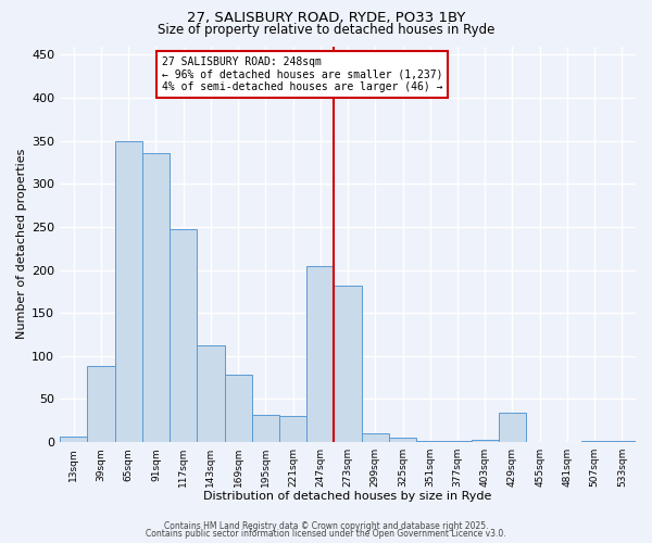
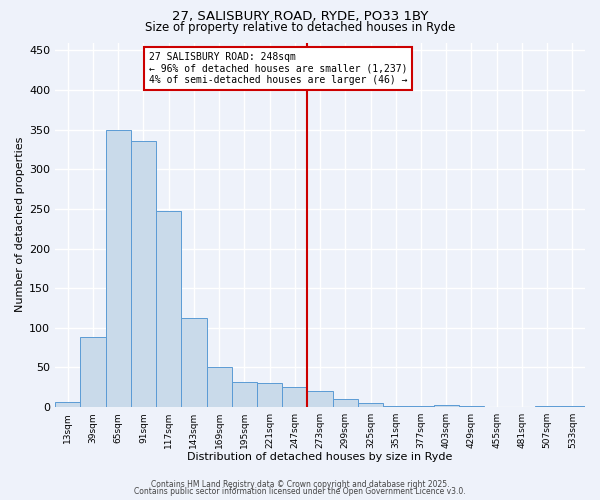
169sqm: 78 -> 50
247sqm: 204 -> 25
273sqm: 182 -> 20
429sqm: 34 -> 1
